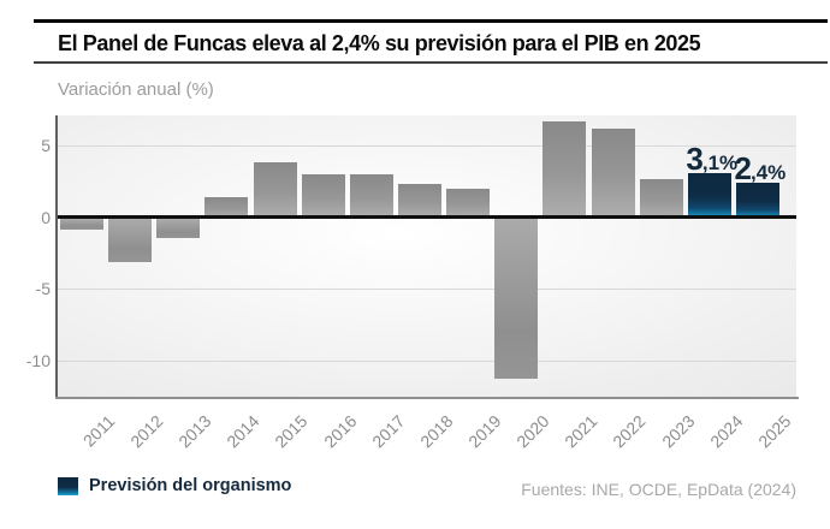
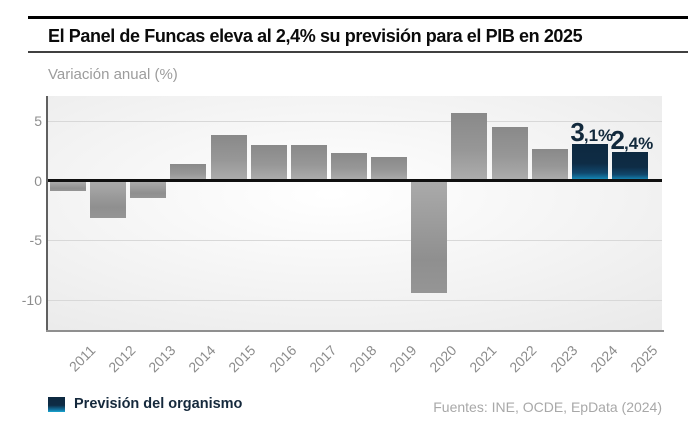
2020: -11.2 -> -9.3
2021: 6.7 -> 5.7
2022: 6.2 -> 4.5
